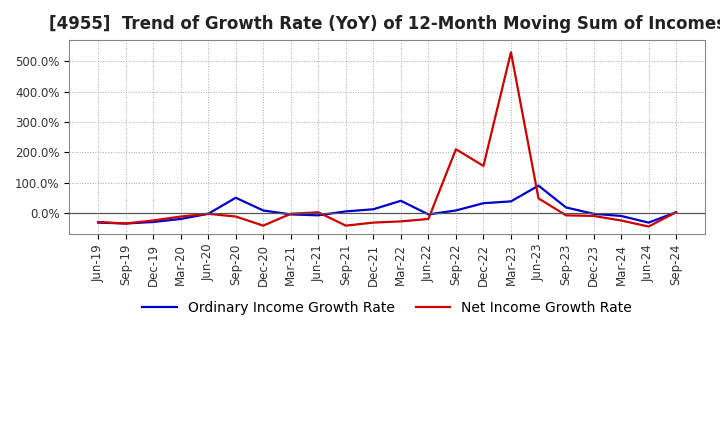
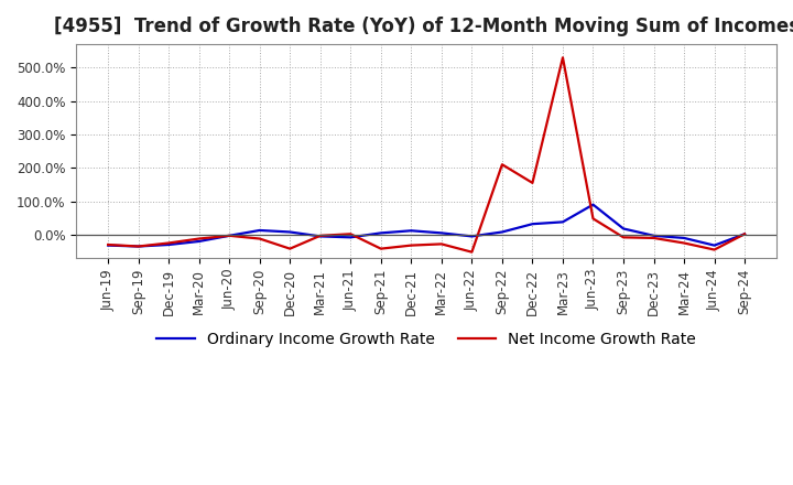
Ordinary Income Growth Rate/Sep-20: 50% -> 13%
Ordinary Income Growth Rate/Mar-22: 40% -> 5%
Net Income Growth Rate/Jun-22: -20% -> -52%
